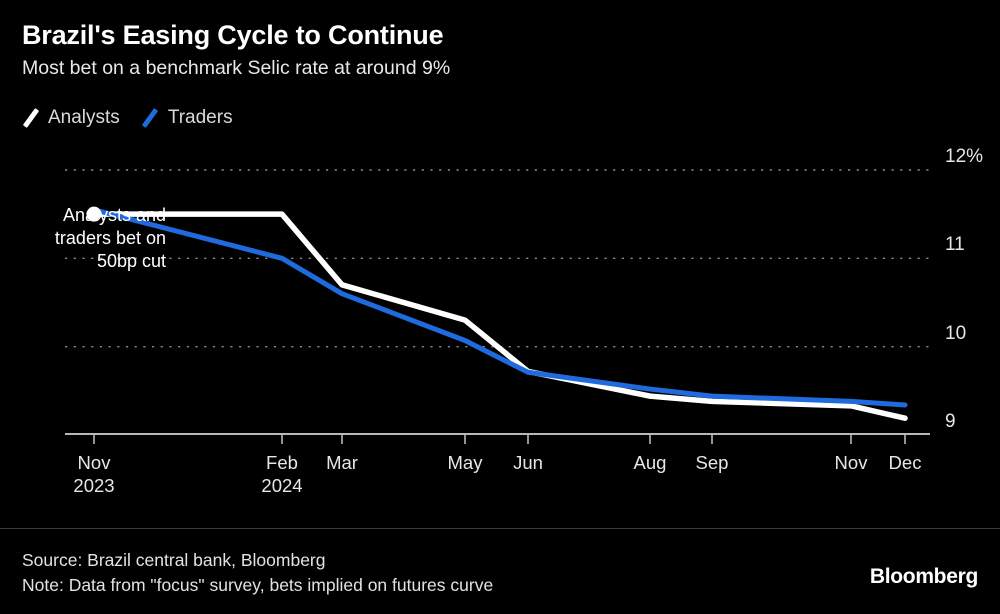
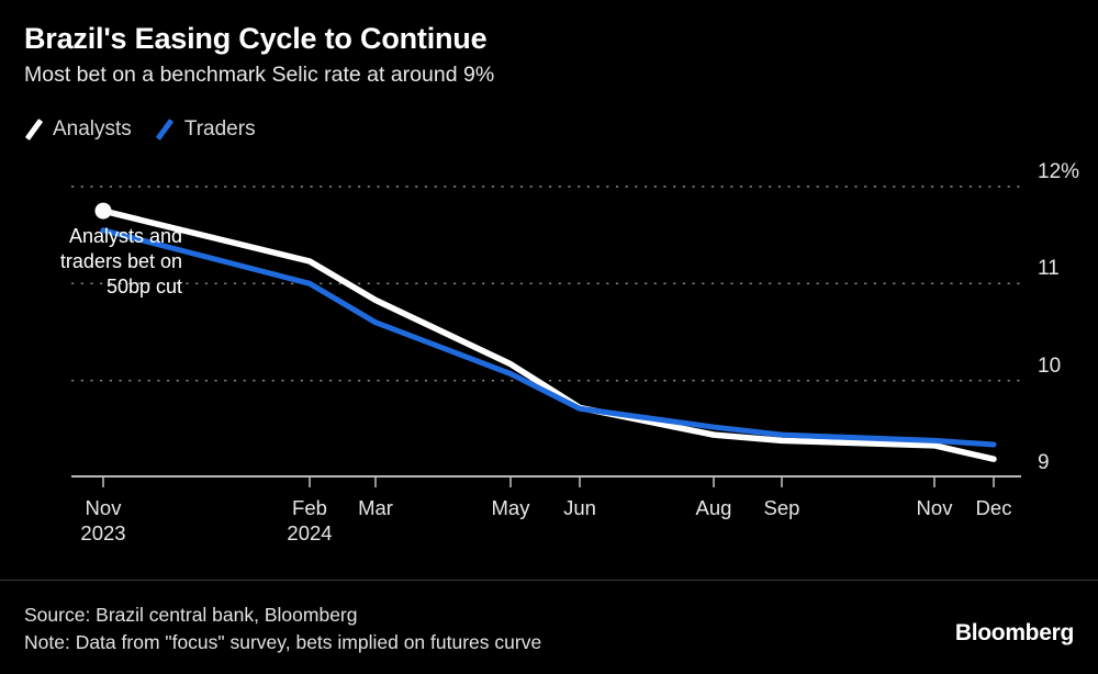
Analysts/Nov 2023: 11.5% -> 11.8%
Analysts/Feb 2024: 11.5% -> 11.2%
Analysts/Mar: 10.7% -> 10.8%
Analysts/May: 10.3% -> 10.2%
